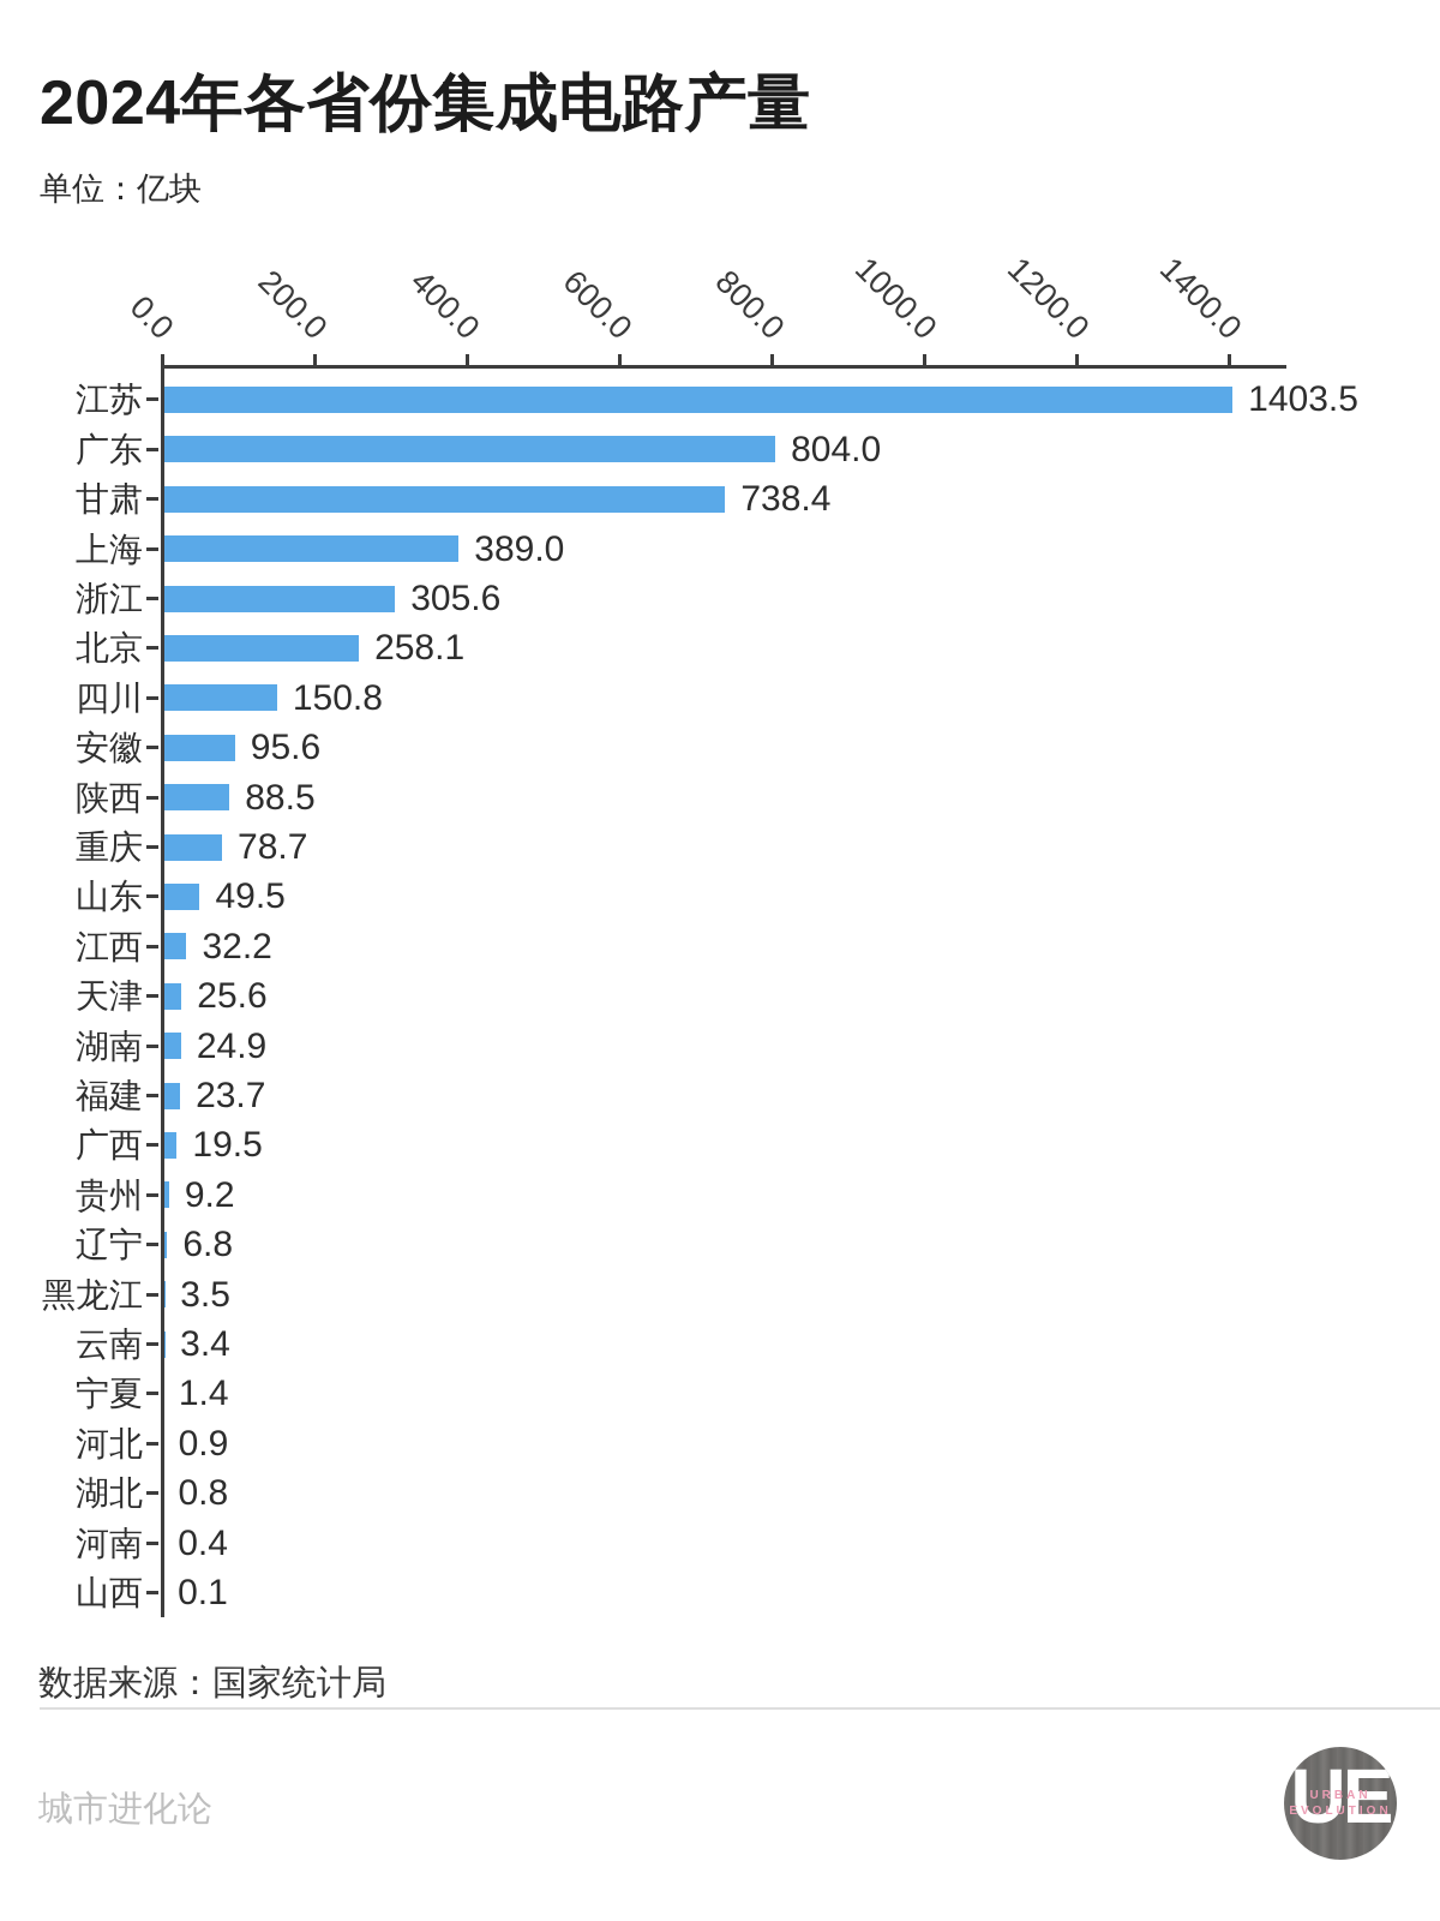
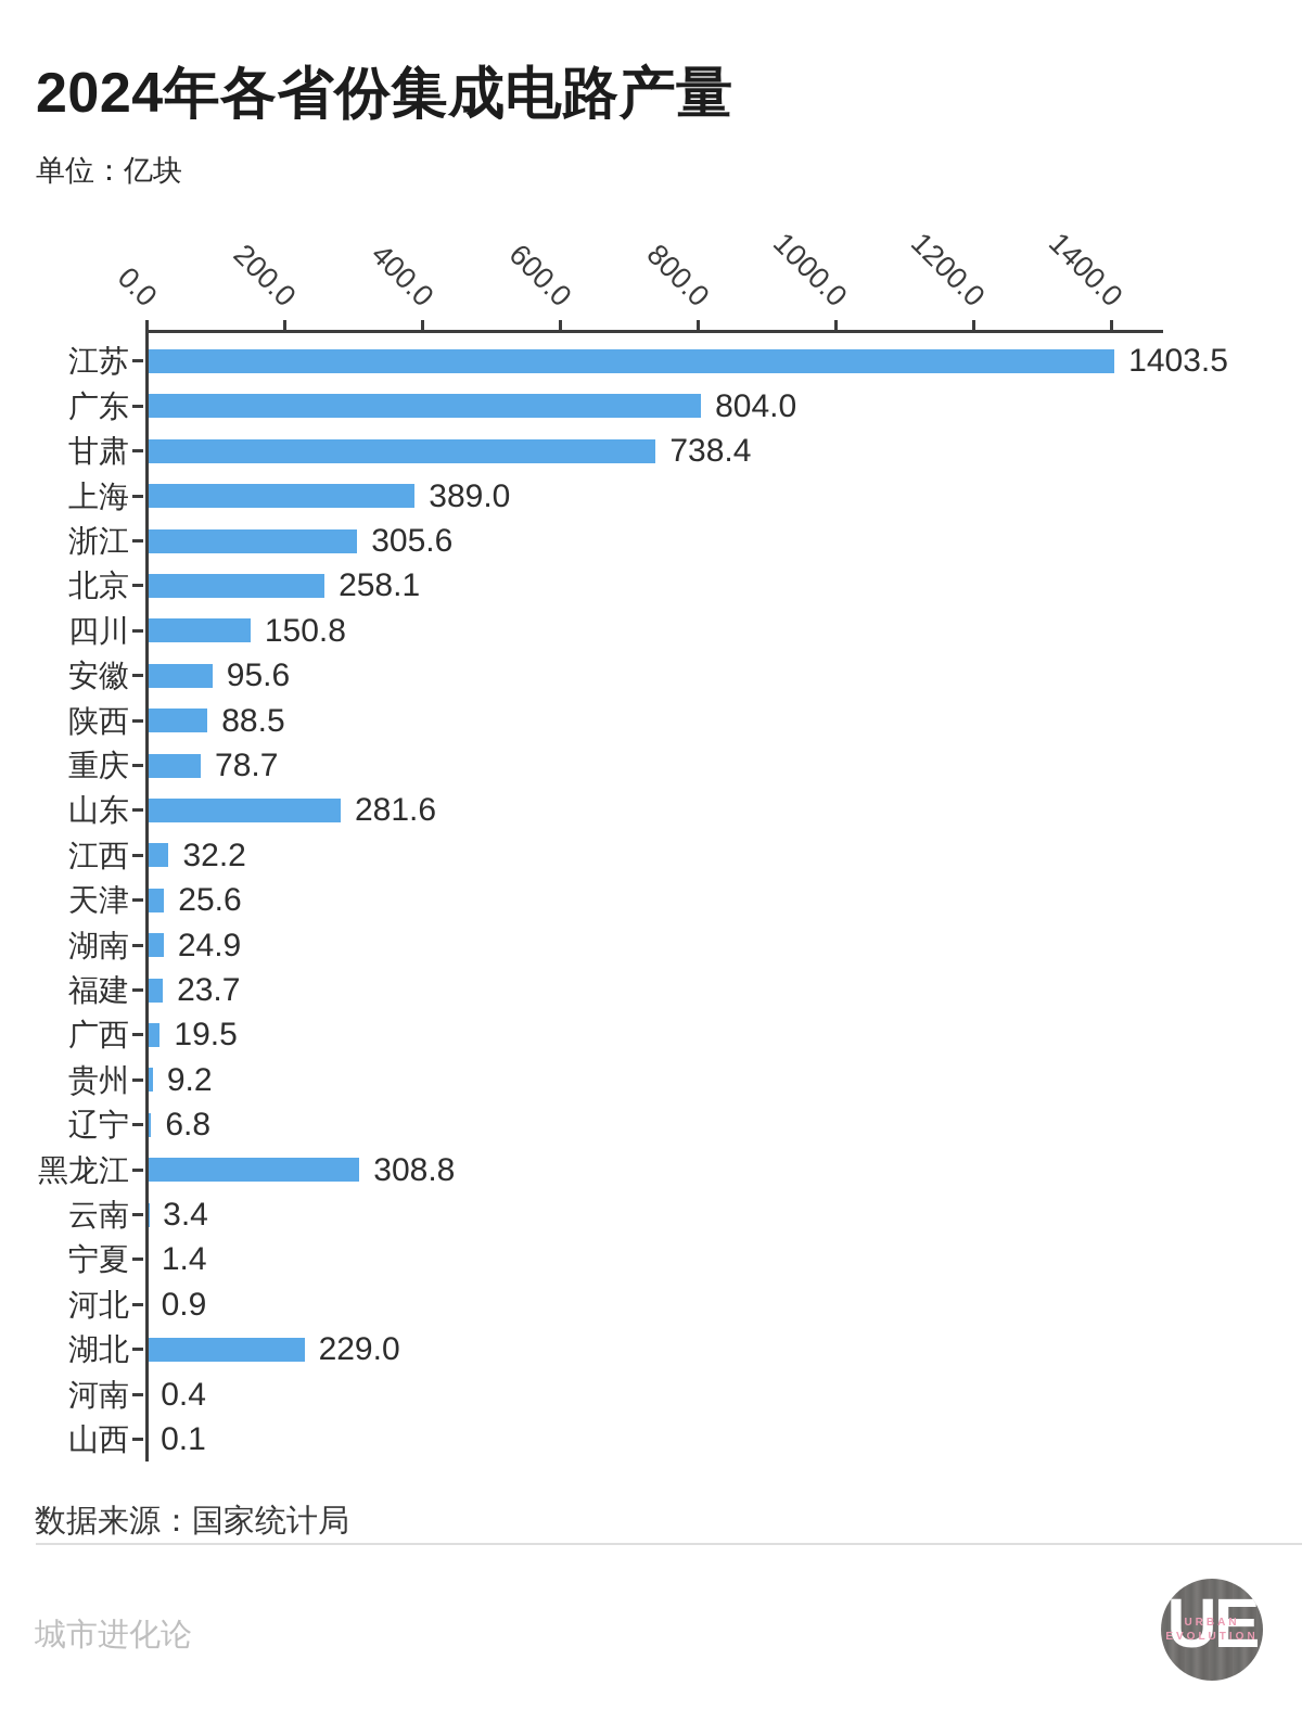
山东: 49.5 -> 281.6
黑龙江: 3.5 -> 308.8
湖北: 0.8 -> 229.0
